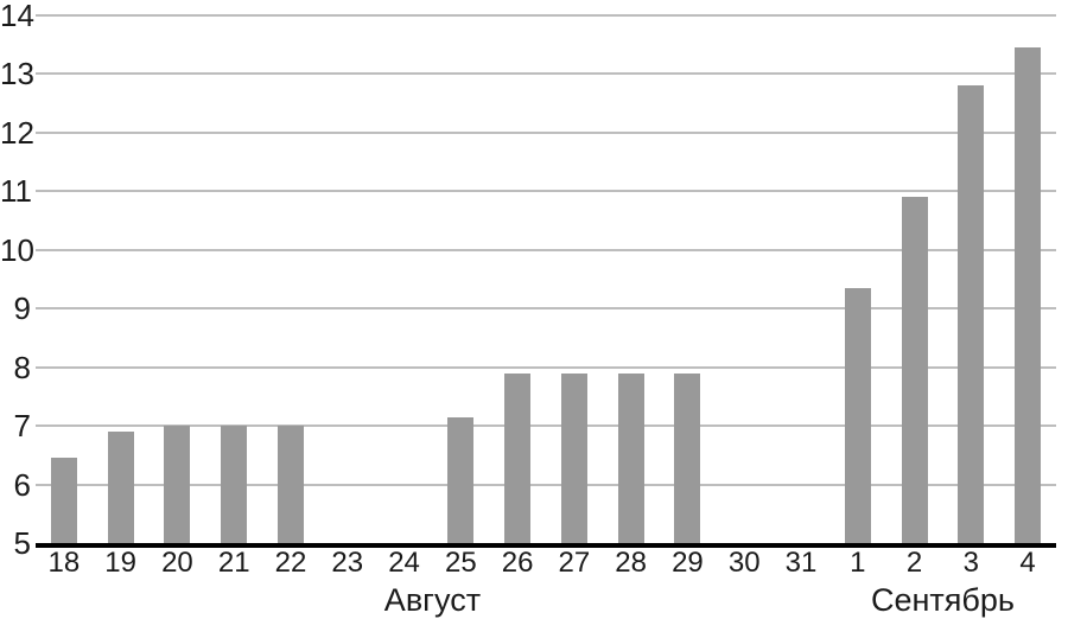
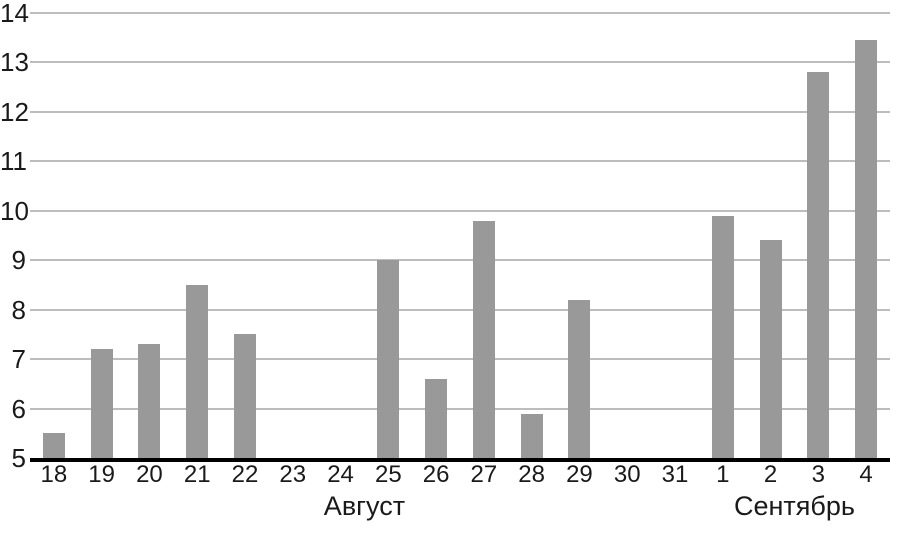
18: 6.5 -> 5.5
19: 6.9 -> 7.2
20: 7.0 -> 7.3
21: 7.0 -> 8.5
22: 7.0 -> 7.5
25: 7.2 -> 9.0
26: 7.9 -> 6.6
27: 7.9 -> 9.8
28: 7.9 -> 5.9
29: 7.9 -> 8.2
1: 9.3 -> 9.9
2: 10.9 -> 9.4
